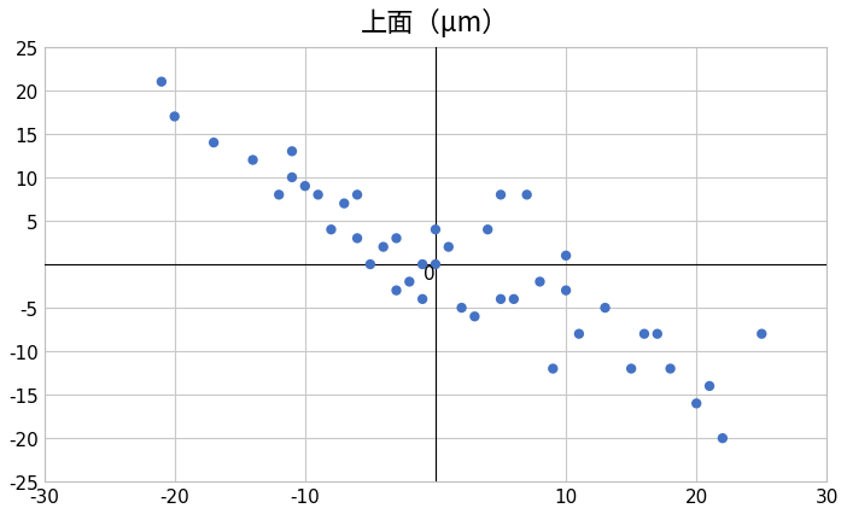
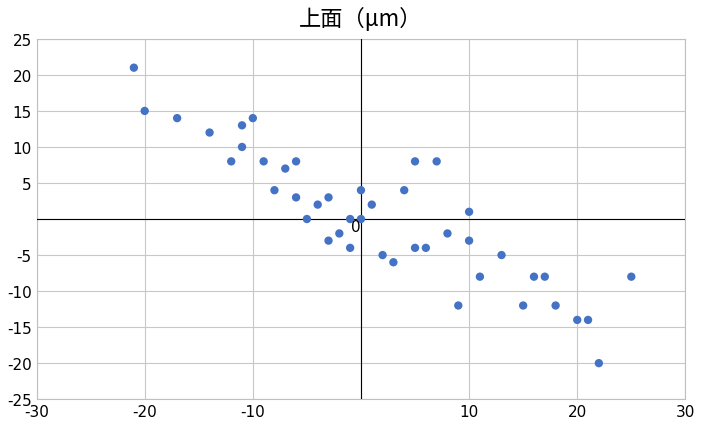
-20: 17 -> 15
-10: 9 -> 14
20: -16 -> -14
